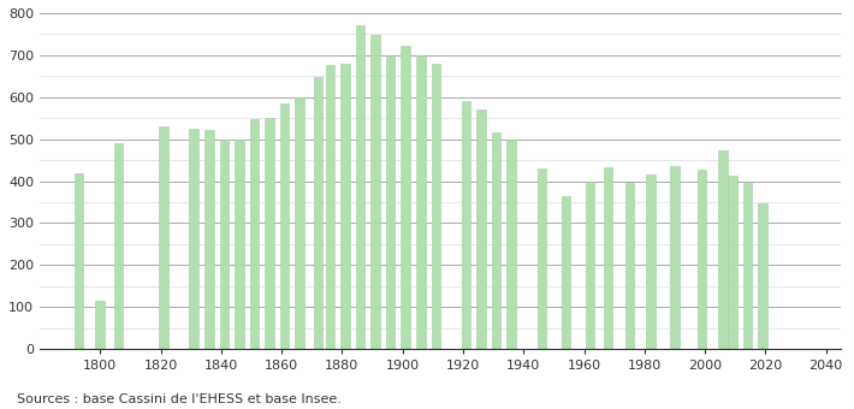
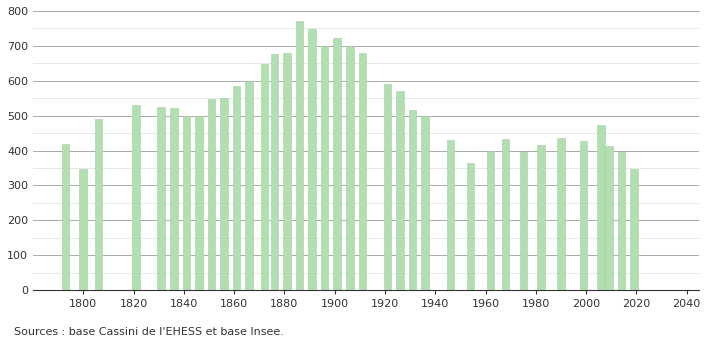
1800: 115 -> 348
